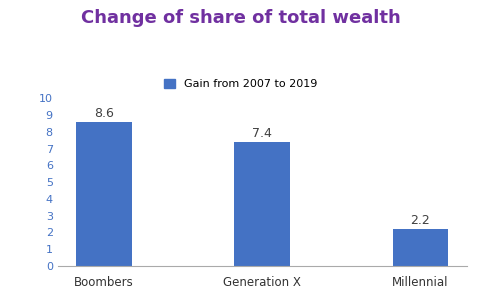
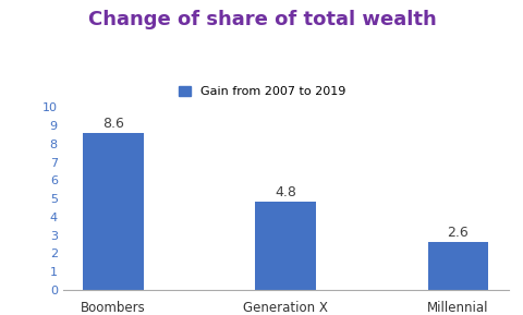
Generation X: 7.4 -> 4.8
Millennial: 2.2 -> 2.6
